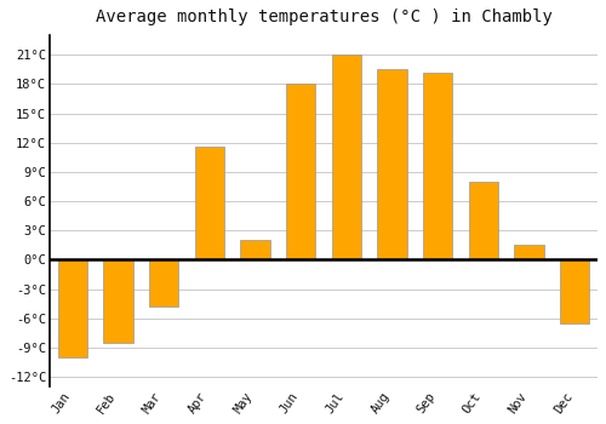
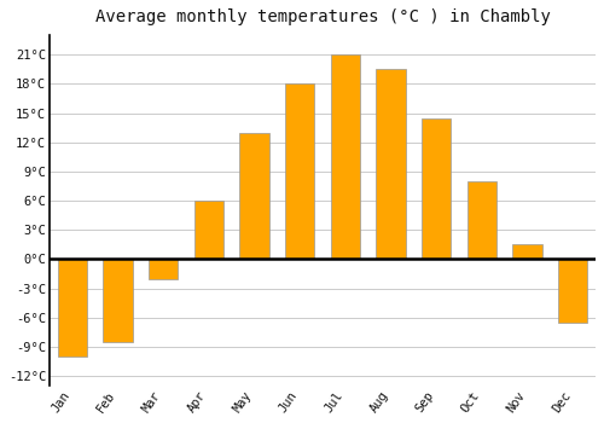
Mar: -4.8°C -> -2.0°C
Apr: 11.6°C -> 6.0°C
May: 2.0°C -> 13.0°C
Sep: 19.2°C -> 14.5°C
